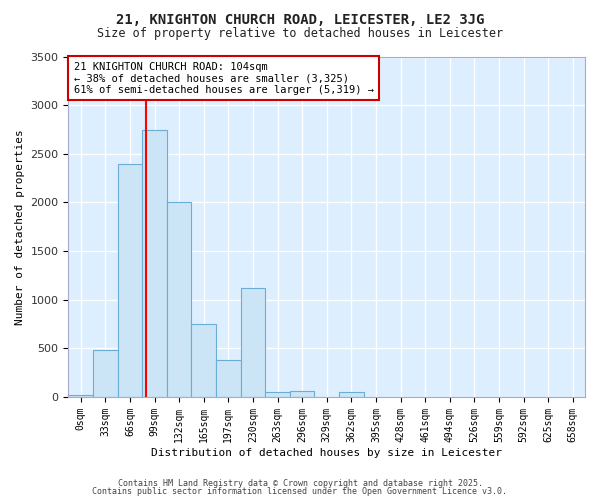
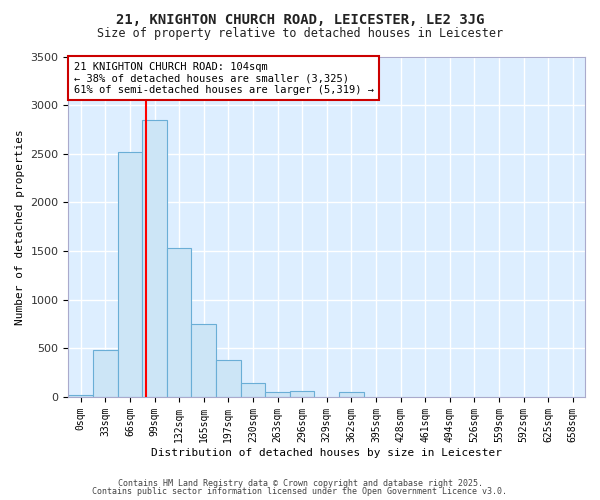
66sqm: 2400 -> 2520
99sqm: 2740 -> 2850
132sqm: 2000 -> 1530
230sqm: 1120 -> 140
